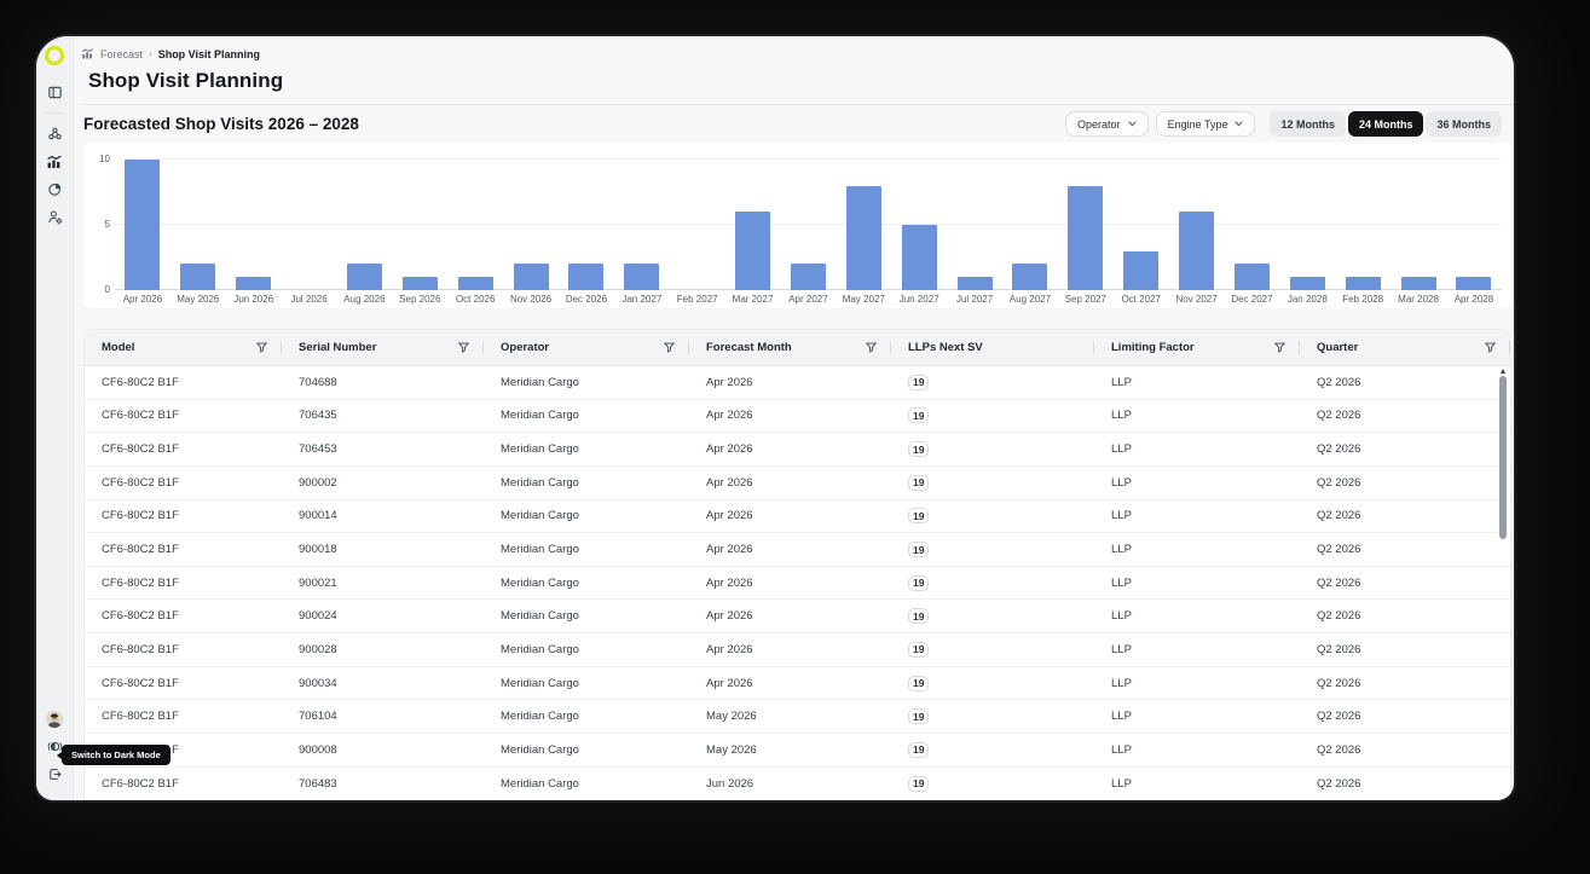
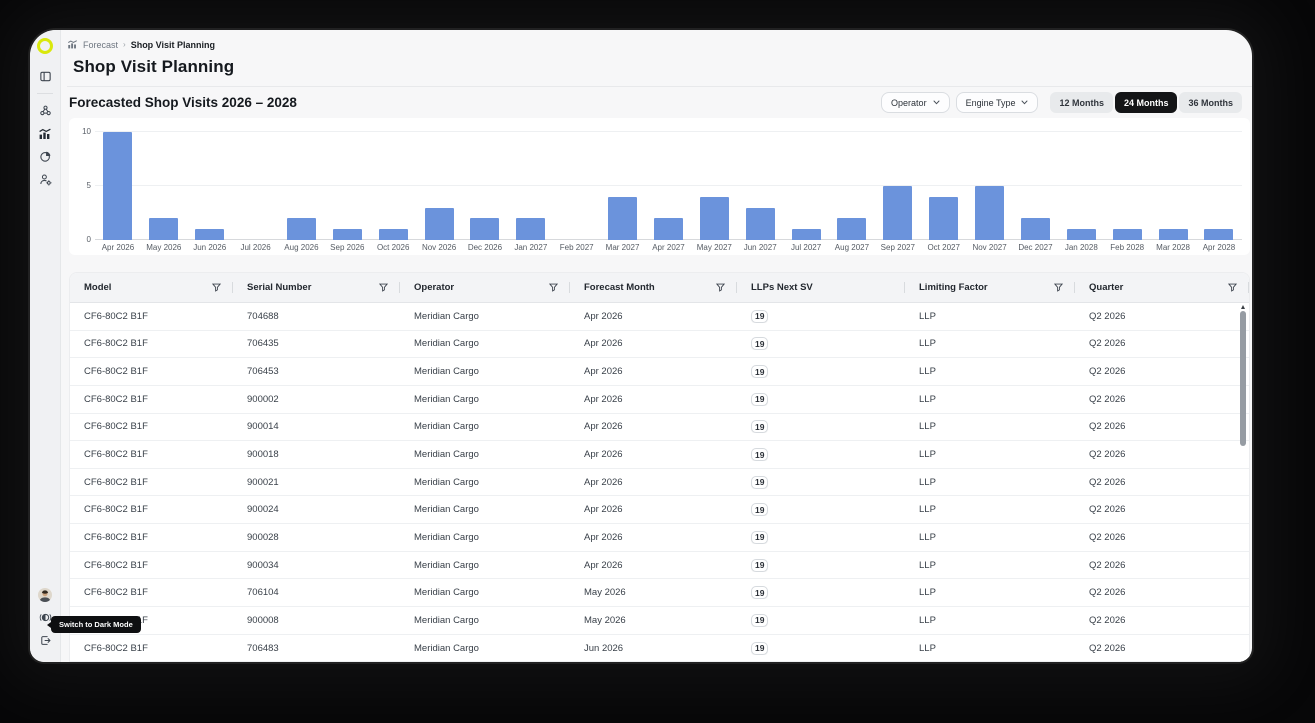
Nov 2026: 2 -> 3
Mar 2027: 6 -> 4
May 2027: 8 -> 4
Jun 2027: 5 -> 3
Sep 2027: 8 -> 5
Oct 2027: 3 -> 4
Nov 2027: 6 -> 5
